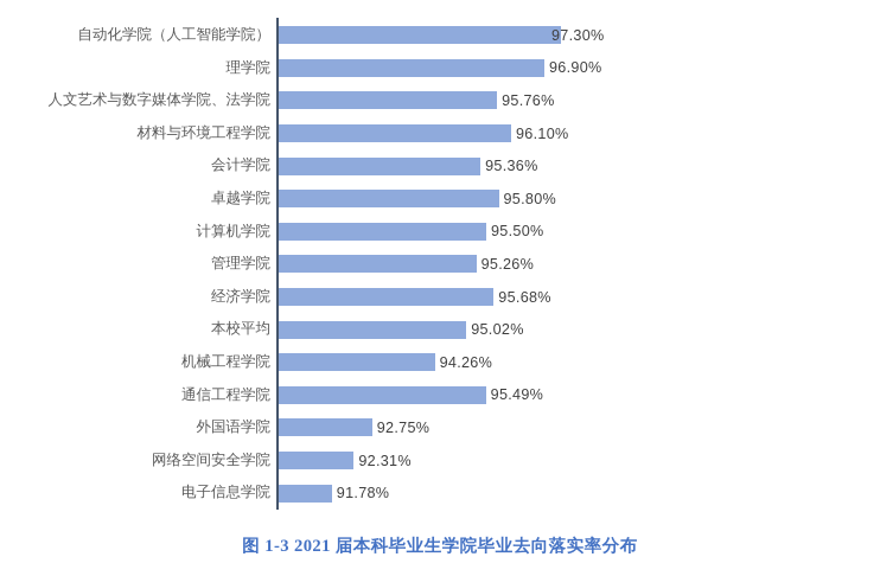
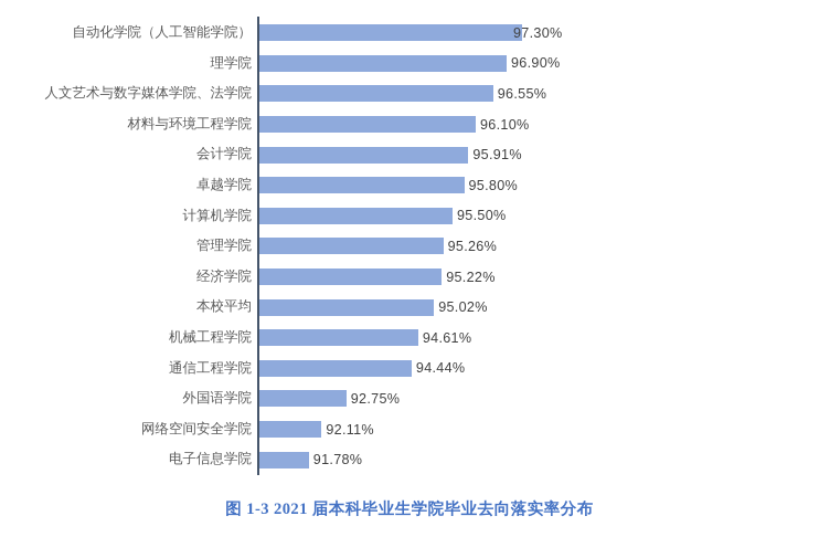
人文艺术与数字媒体学院、法学院: 95.76% -> 96.55%
会计学院: 95.36% -> 95.91%
经济学院: 95.68% -> 95.22%
机械工程学院: 94.26% -> 94.61%
通信工程学院: 95.49% -> 94.44%
网络空间安全学院: 92.31% -> 92.11%
